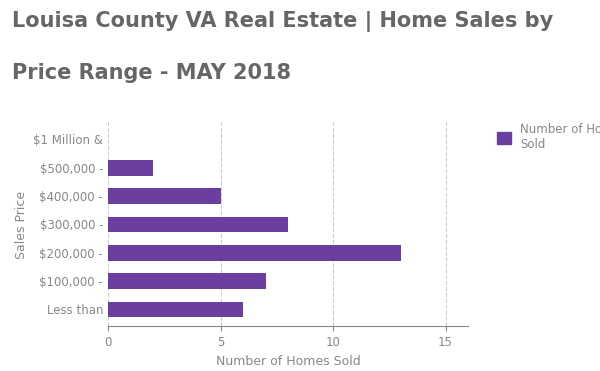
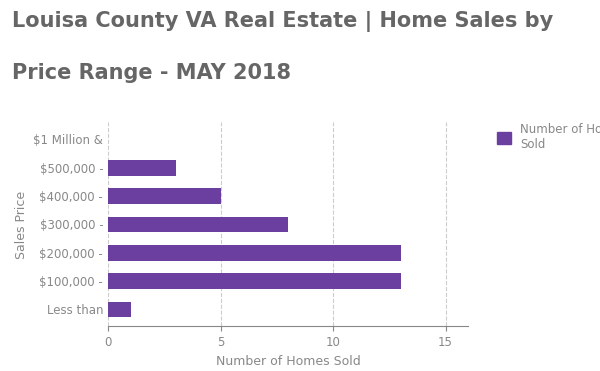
$500,000 -: 2 -> 3
$100,000 -: 7 -> 13
Less than: 6 -> 1
